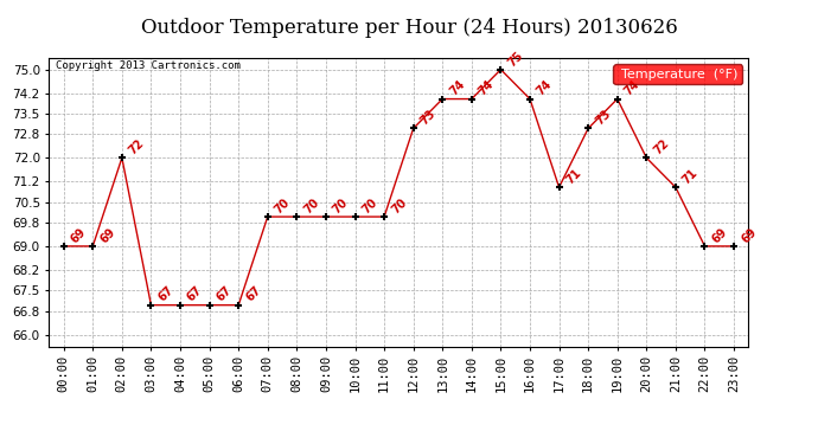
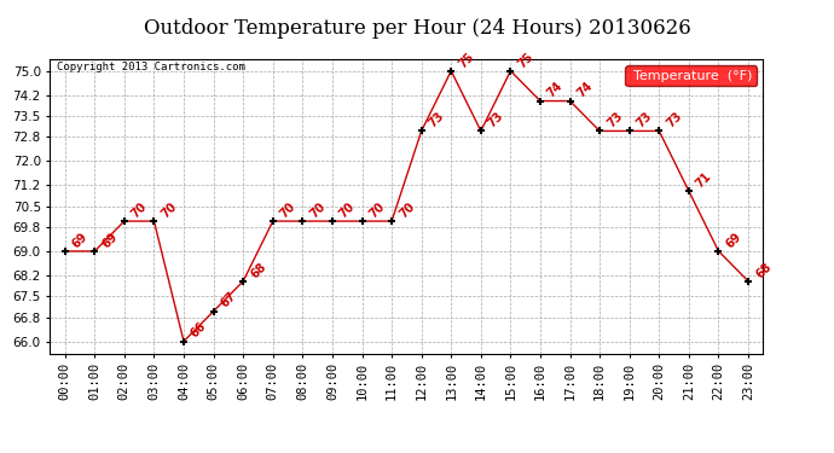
02:00: 72 -> 70
03:00: 67 -> 70
04:00: 67 -> 66
06:00: 67 -> 68
13:00: 74 -> 75
14:00: 74 -> 73
17:00: 71 -> 74
19:00: 74 -> 73
20:00: 72 -> 73
23:00: 69 -> 68
